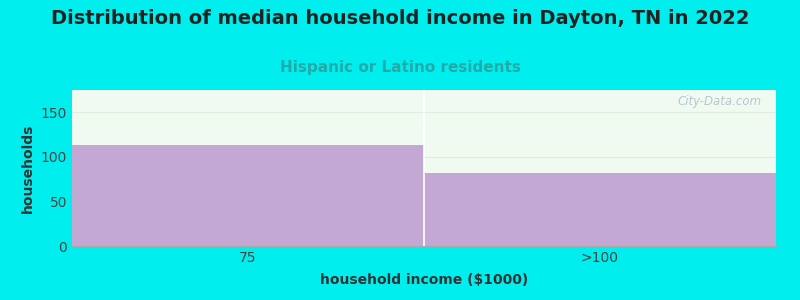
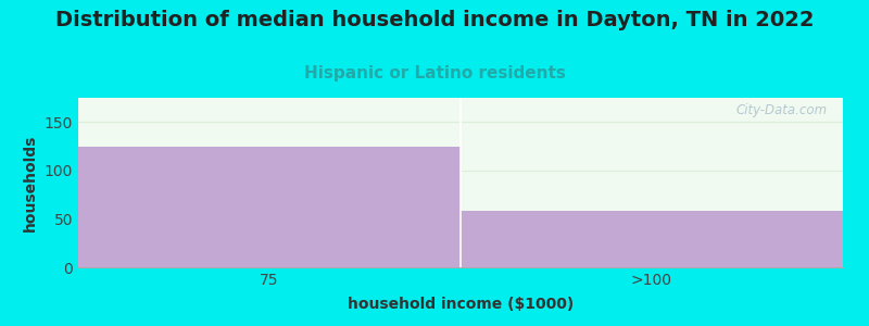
75: 113 -> 124
>100: 82 -> 58
